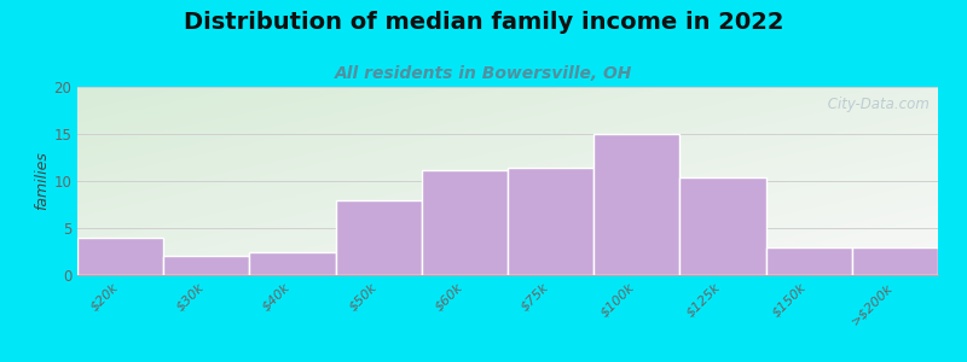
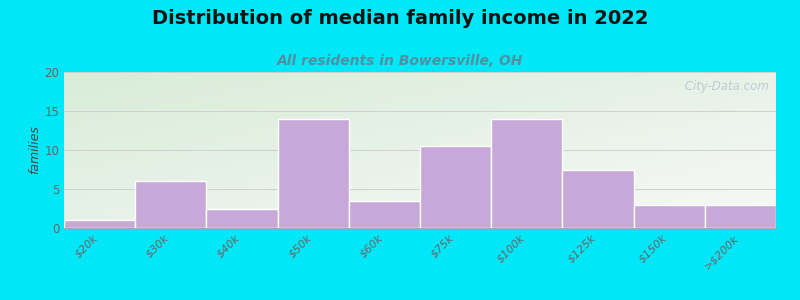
$20k: 4.0 -> 1.0
$30k: 2.0 -> 6.0
$50k: 8.0 -> 14.0
$60k: 11.2 -> 3.5
$75k: 11.4 -> 10.5
$100k: 15.0 -> 14.0
$125k: 10.4 -> 7.5
